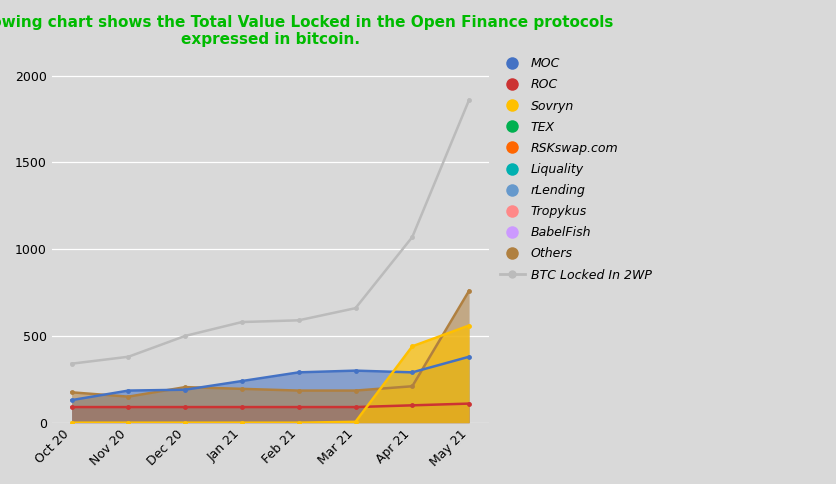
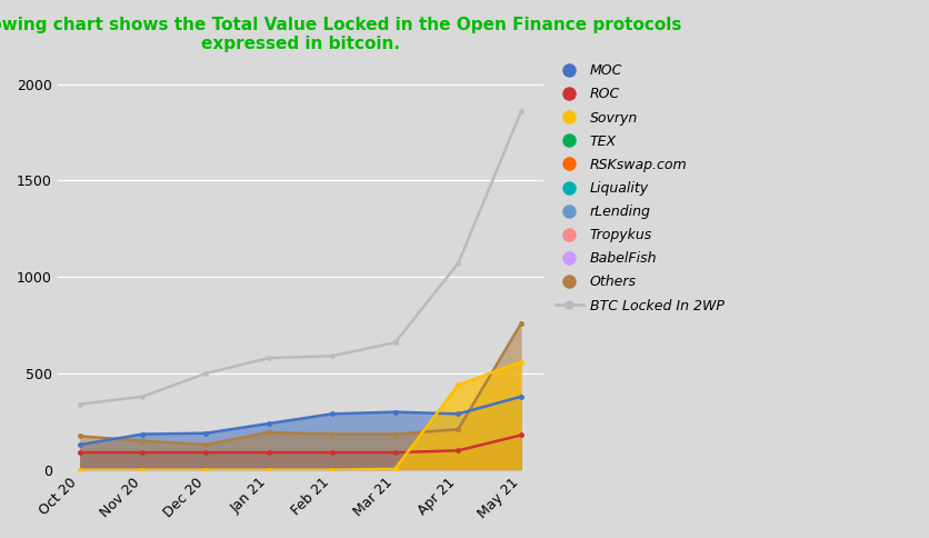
Others/Dec 20: 200 -> 130
ROC/May 21: 110 -> 180
